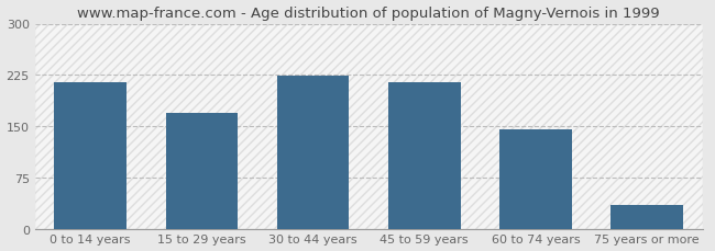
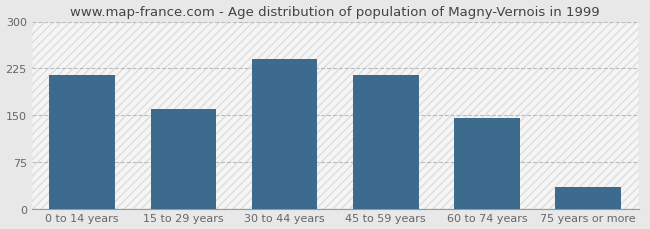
15 to 29 years: 170 -> 160
30 to 44 years: 224 -> 240
